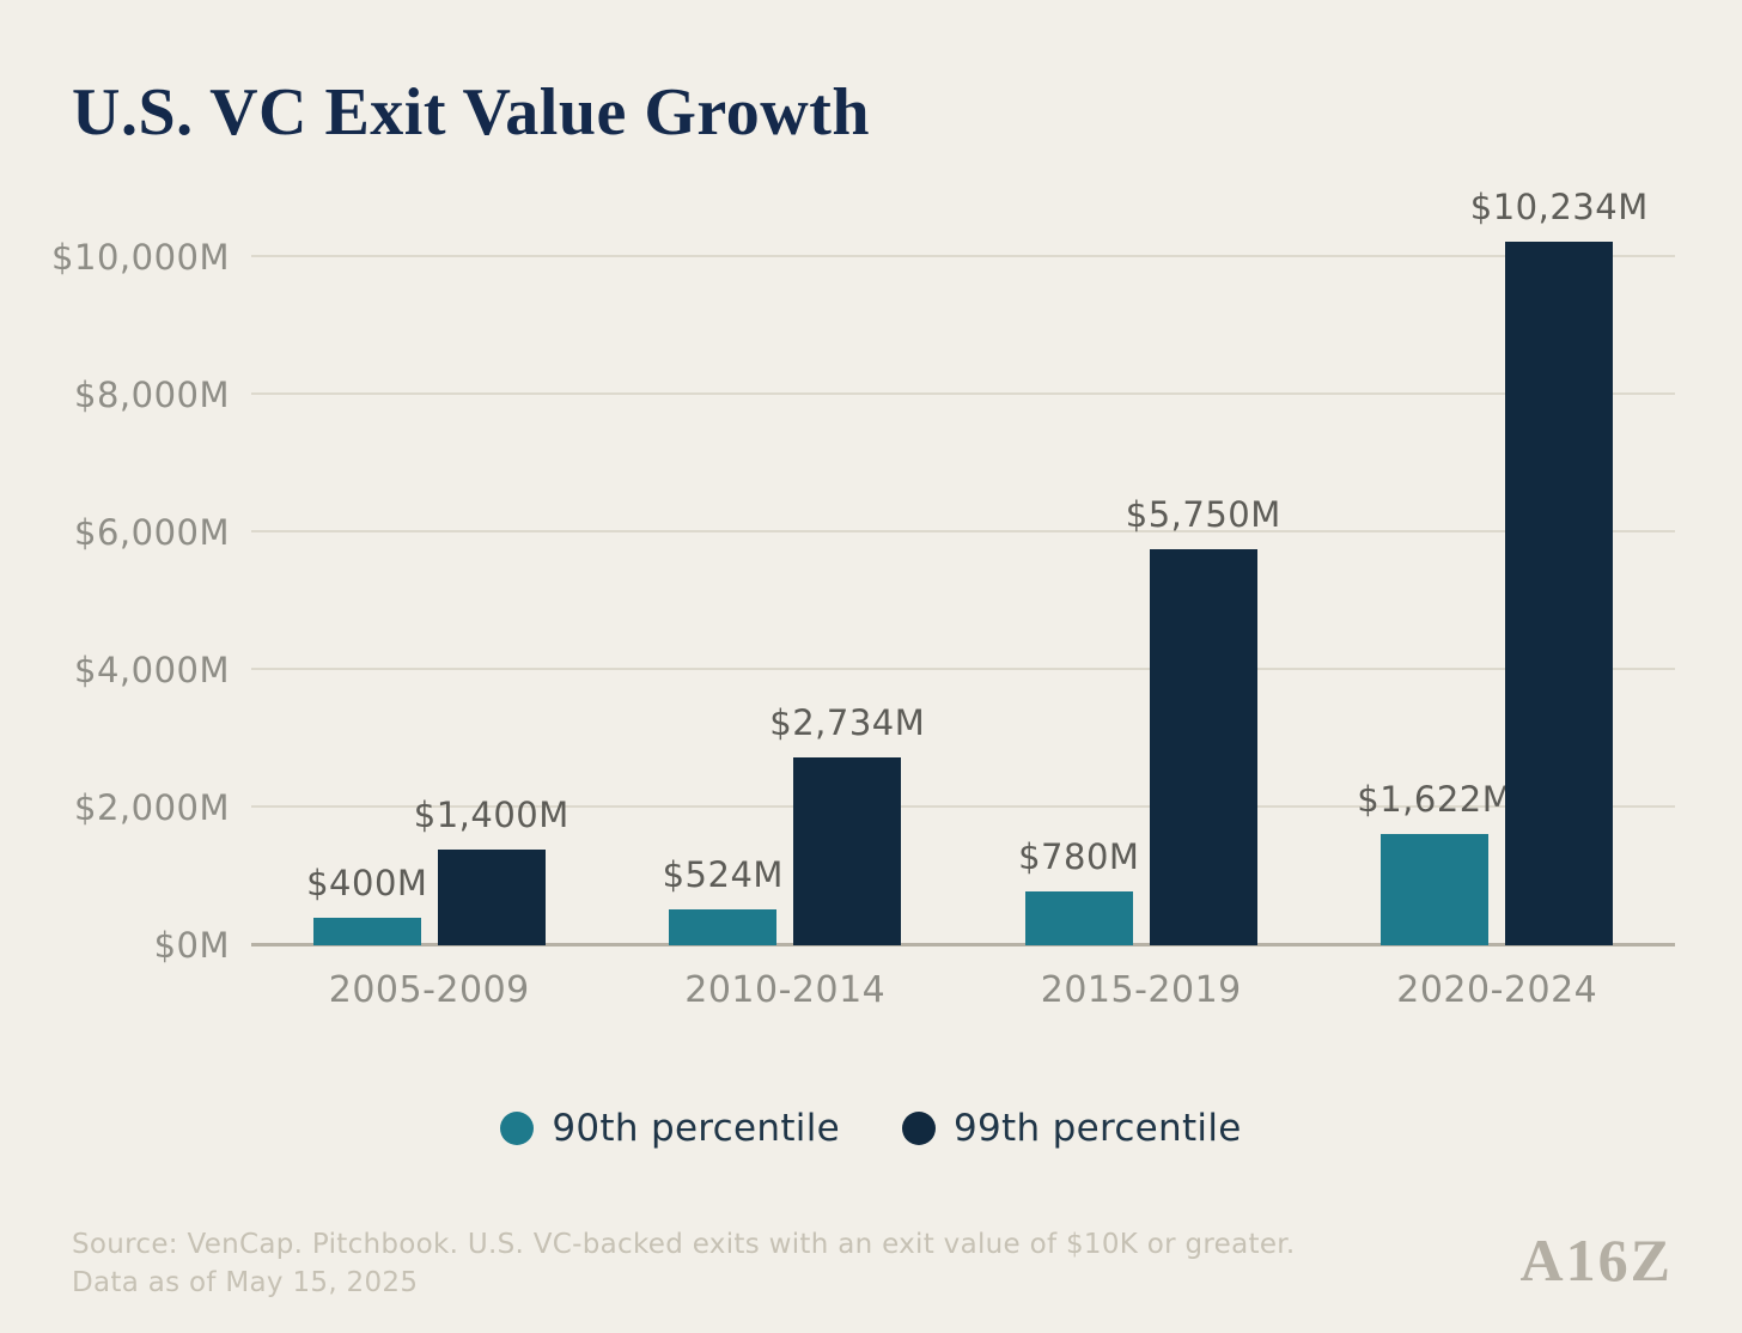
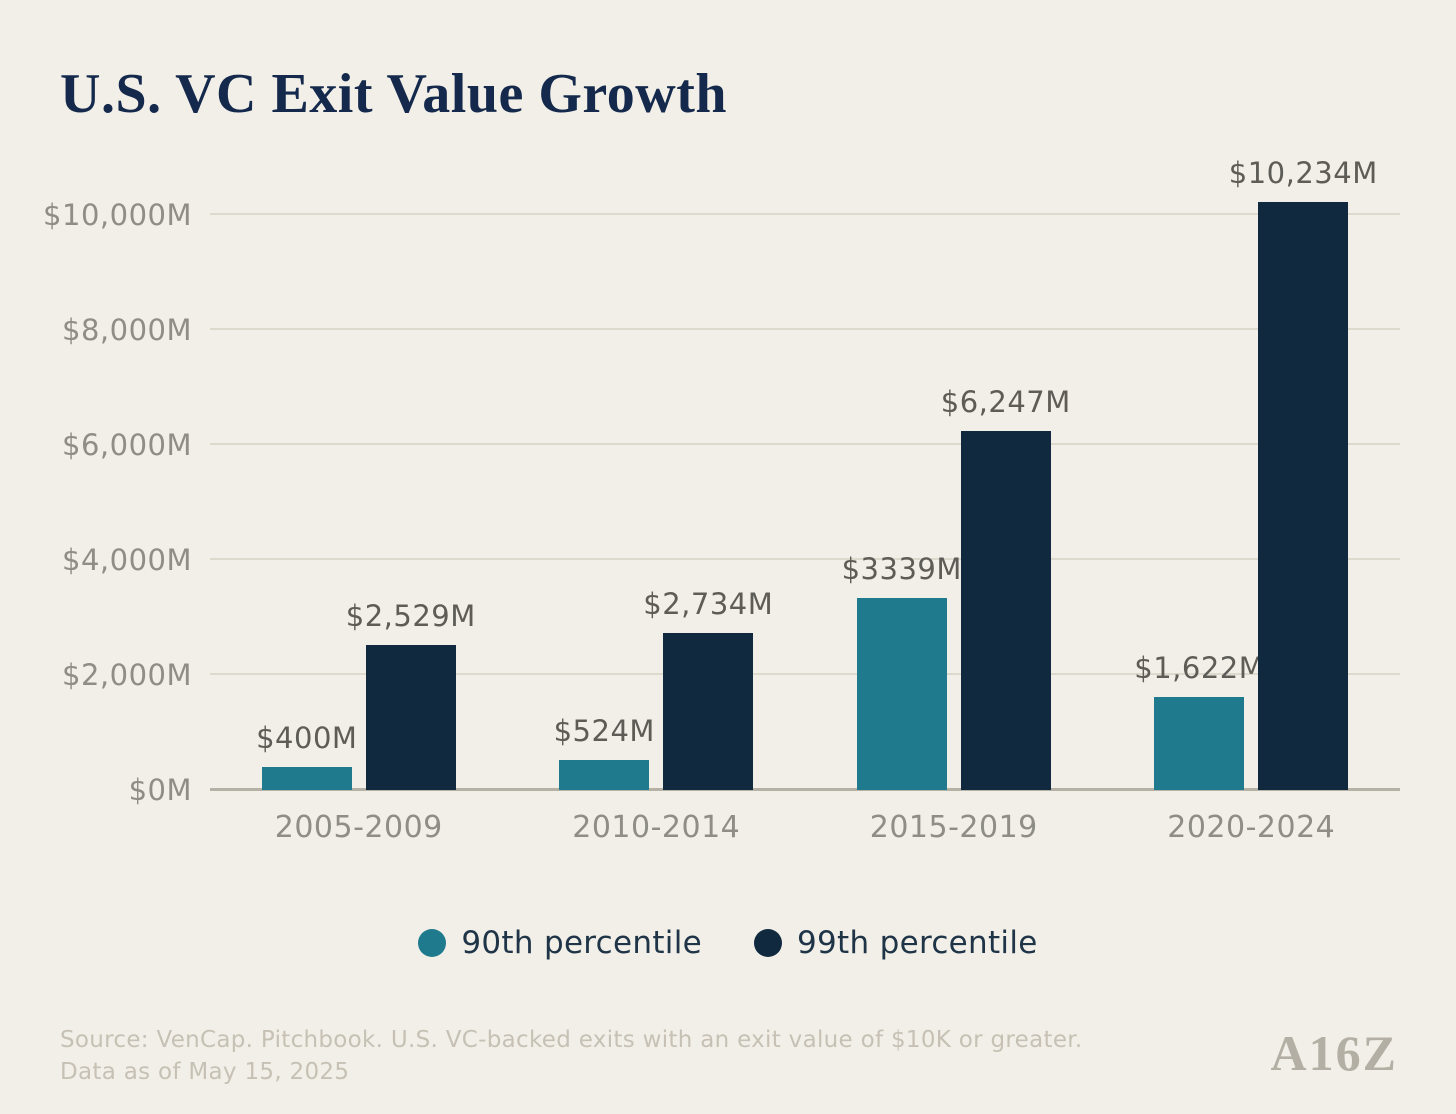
99th percentile/2005-2009: $1,400M -> $2,529M
90th percentile/2015-2019: $780M -> $3339M
99th percentile/2015-2019: $5,750M -> $6,247M
